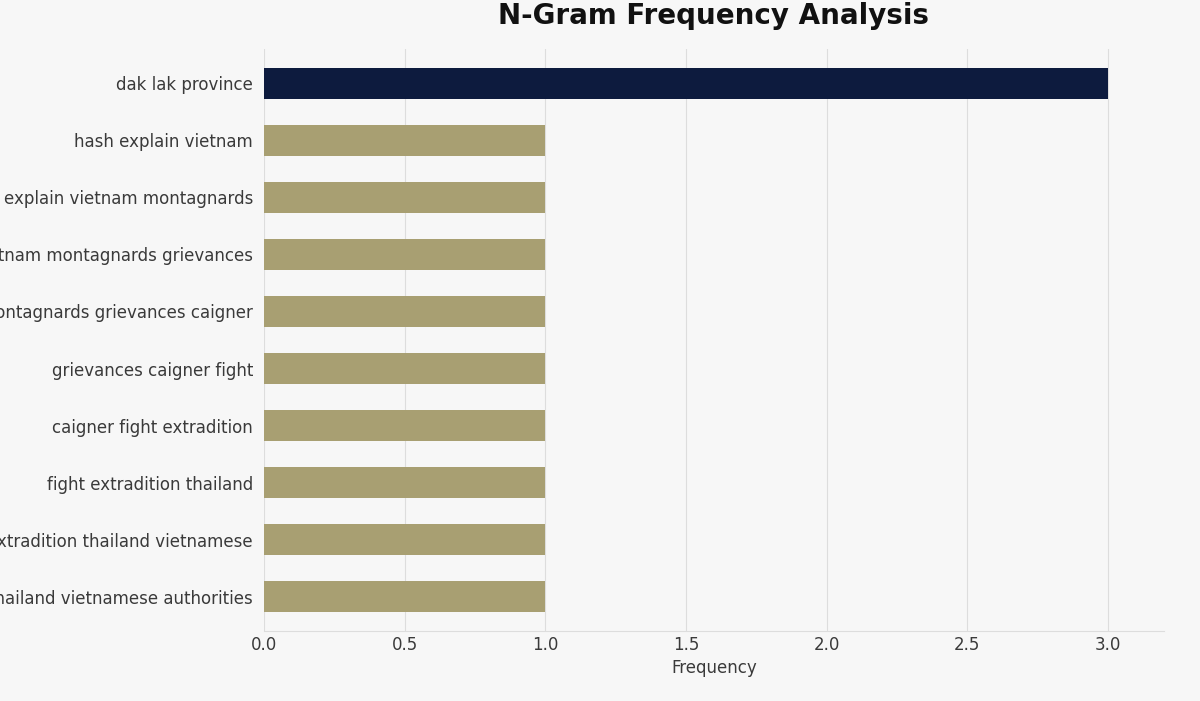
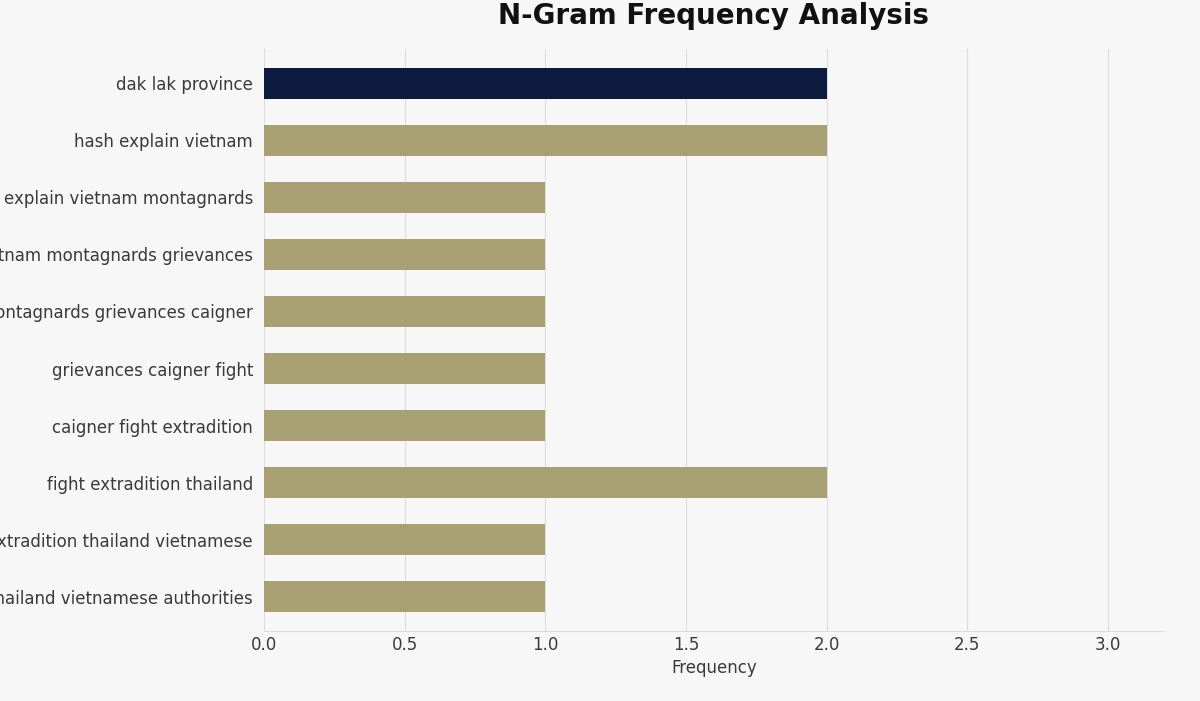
dak lak province: 3 -> 2
hash explain vietnam: 1 -> 2
fight extradition thailand: 1 -> 2
